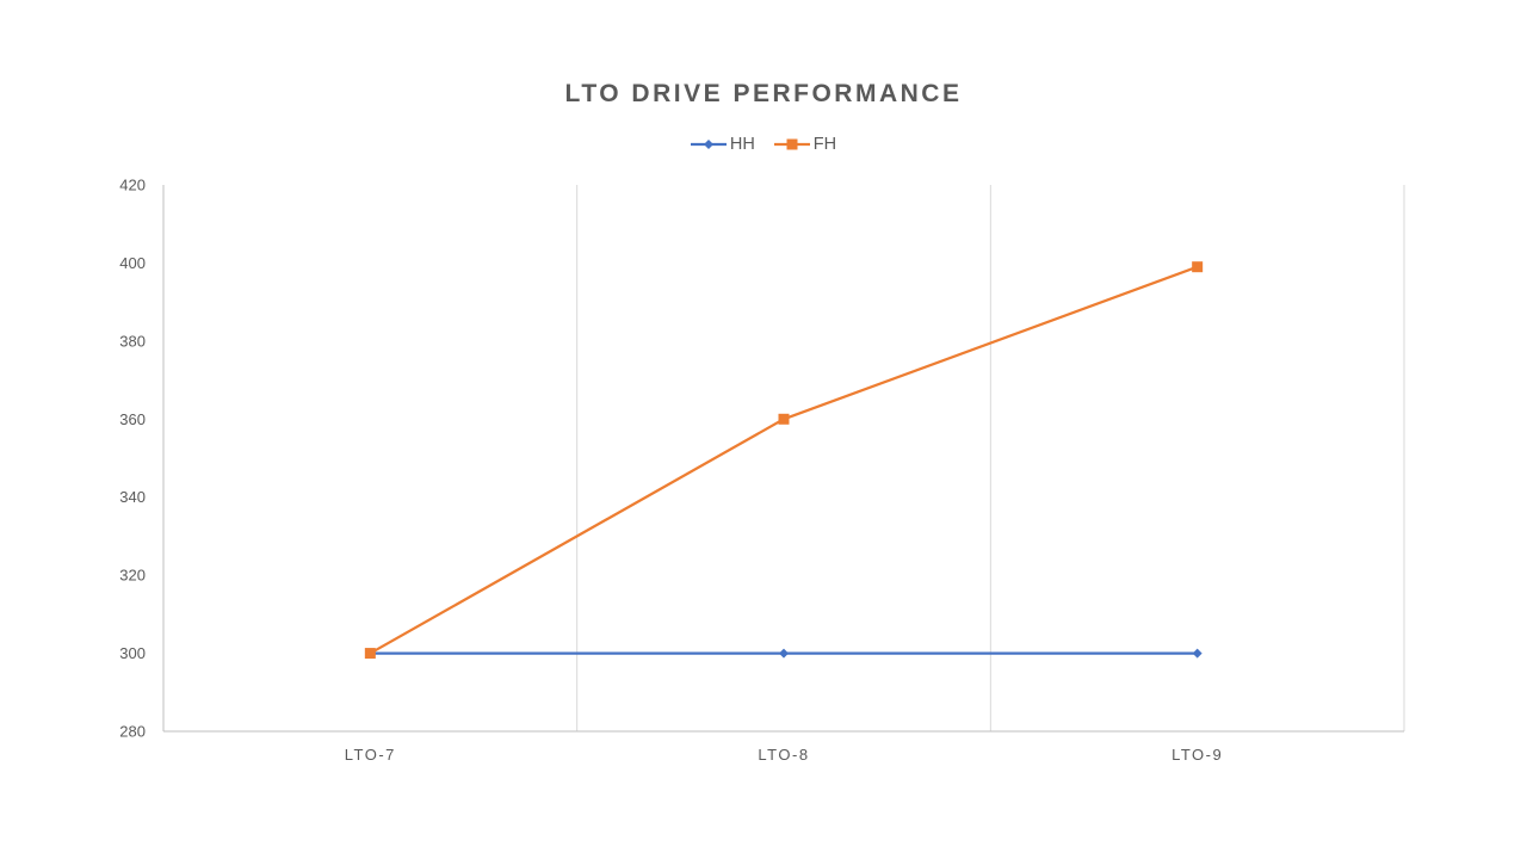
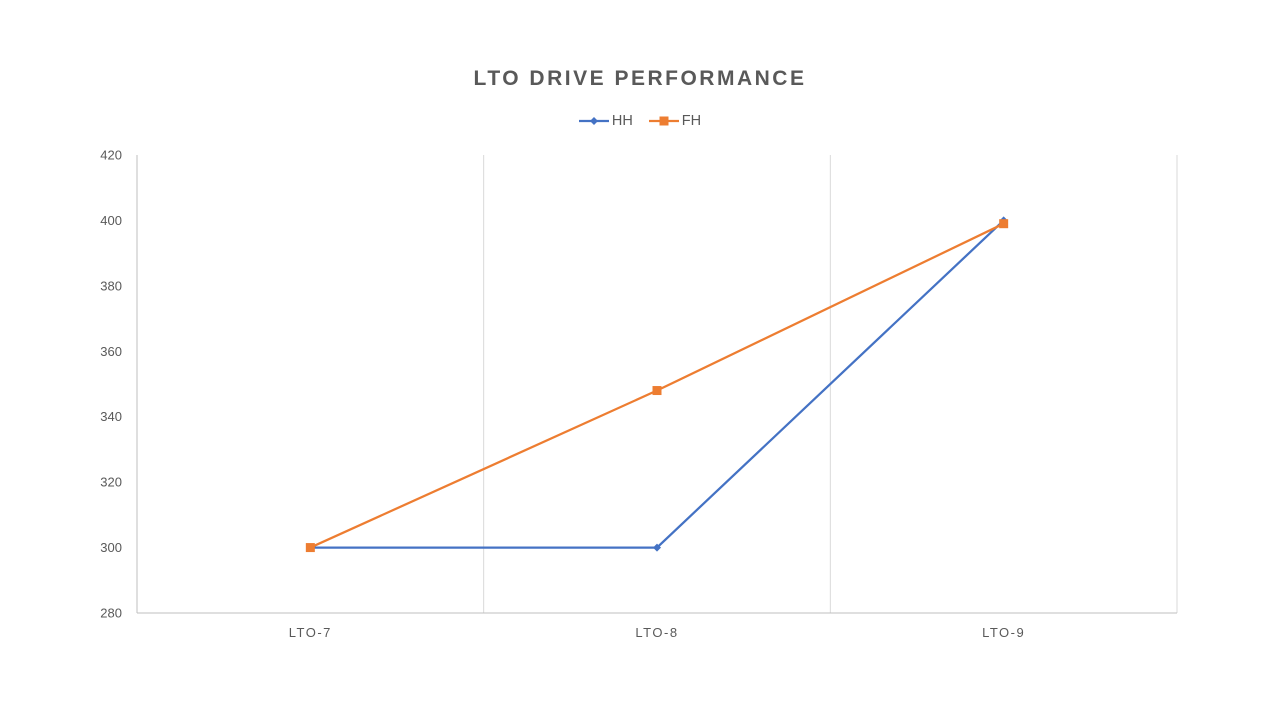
FH/LTO-8: 360 -> 348
HH/LTO-9: 300 -> 400
